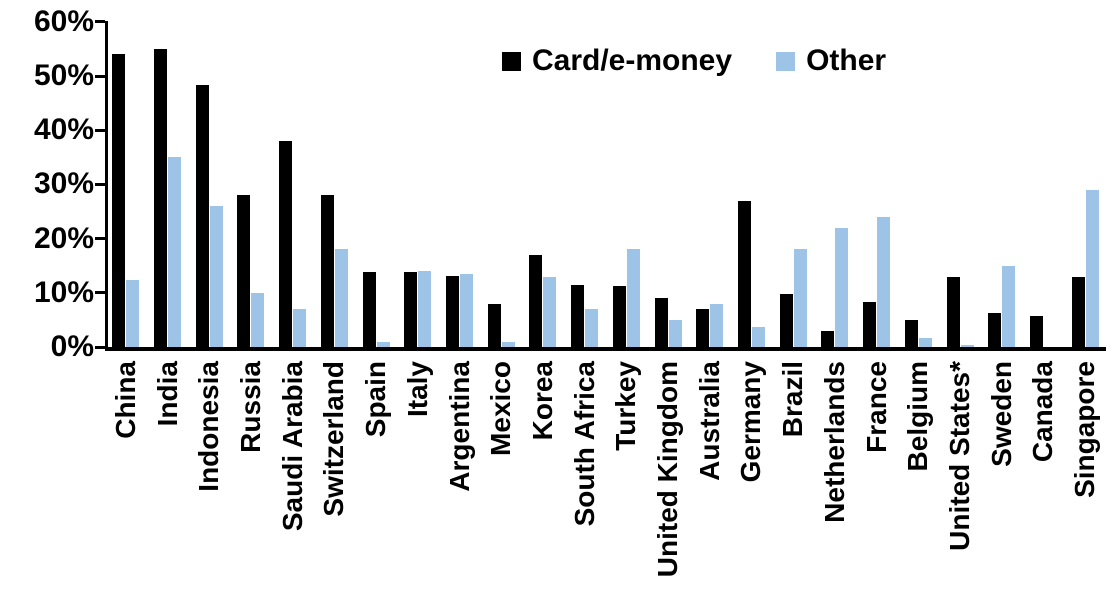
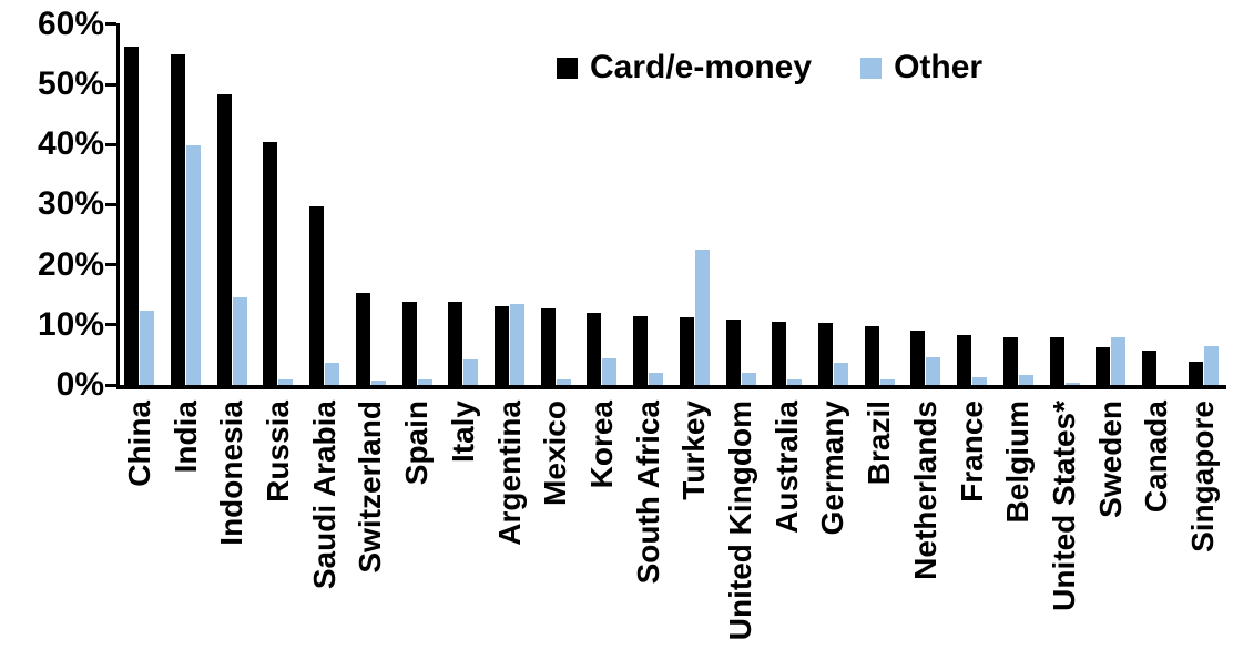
Card/e-money/China: 54% -> 56%
Other/India: 35% -> 40%
Other/Indonesia: 26% -> 14%
Card/e-money/Russia: 28% -> 40%
Other/Russia: 10% -> 1%
Card/e-money/Saudi Arabia: 38% -> 30%
Other/Saudi Arabia: 7% -> 4%
Card/e-money/Switzerland: 28% -> 15%
Other/Switzerland: 18% -> 1%
Other/Italy: 14% -> 4%
Card/e-money/Mexico: 8% -> 13%
Card/e-money/Korea: 17% -> 12%
Other/Korea: 13% -> 4%
Other/South Africa: 7% -> 2%
Other/Turkey: 18% -> 22%
Card/e-money/United Kingdom: 9% -> 11%
Other/United Kingdom: 5% -> 2%
Card/e-money/Australia: 7% -> 11%
Other/Australia: 8% -> 1%
Card/e-money/Germany: 27% -> 10%
Other/Brazil: 18% -> 1%
Card/e-money/Netherlands: 3% -> 9%
Other/Netherlands: 22% -> 5%
Other/France: 24% -> 1%
Card/e-money/Belgium: 5% -> 8%
Card/e-money/United States*: 13% -> 8%
Other/Sweden: 15% -> 8%
Card/e-money/Singapore: 13% -> 4%
Other/Singapore: 29% -> 6%
